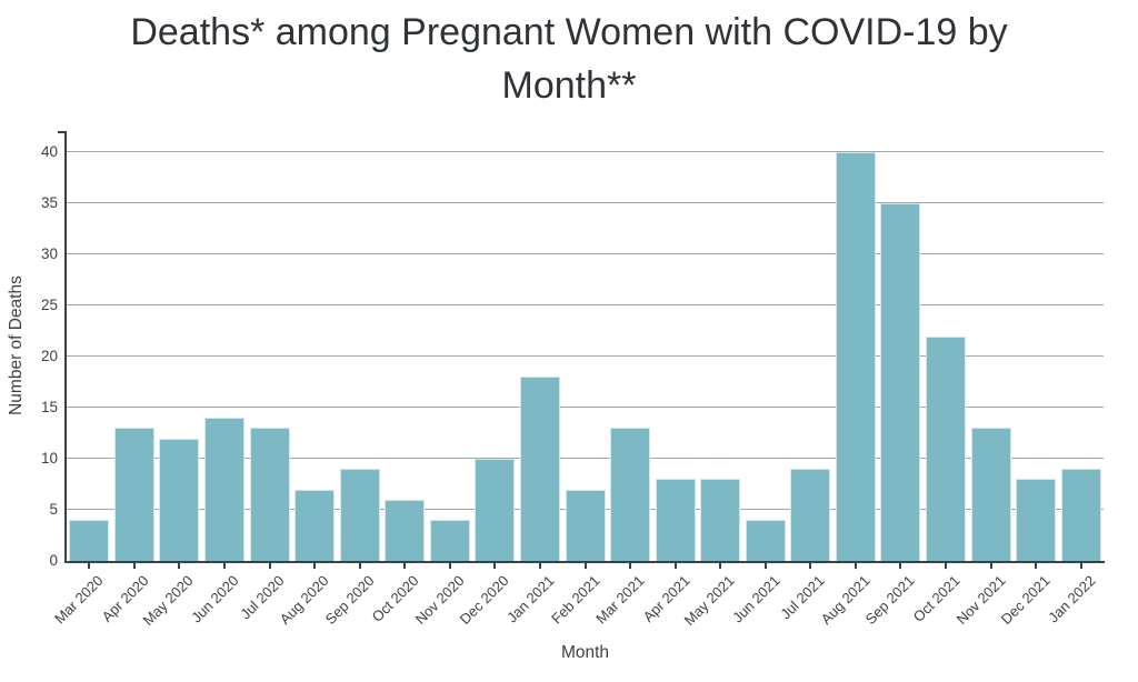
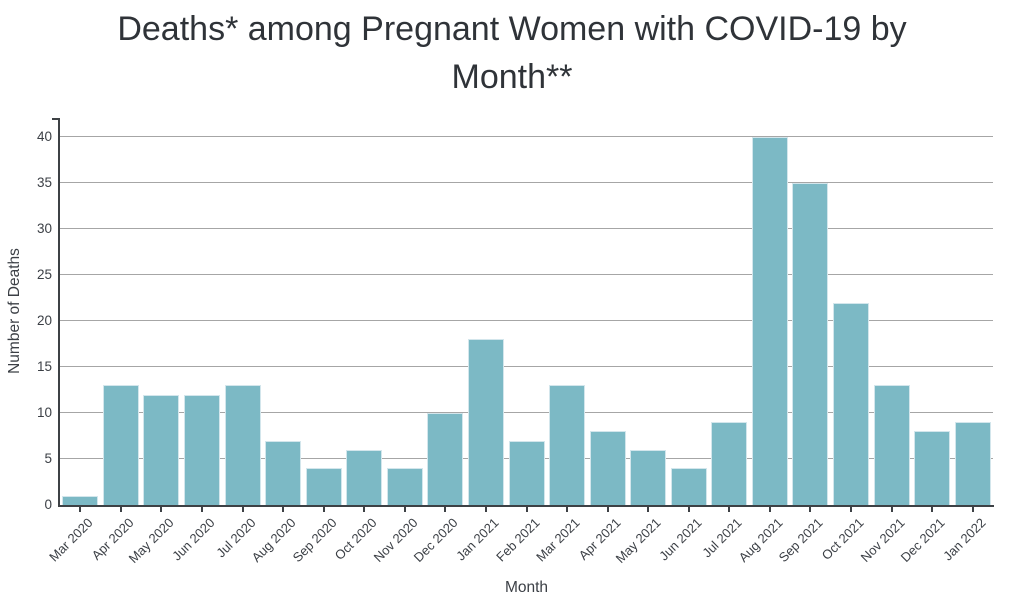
Mar 2020: 4 -> 1
Jun 2020: 14 -> 12
Sep 2020: 9 -> 4
May 2021: 8 -> 6
